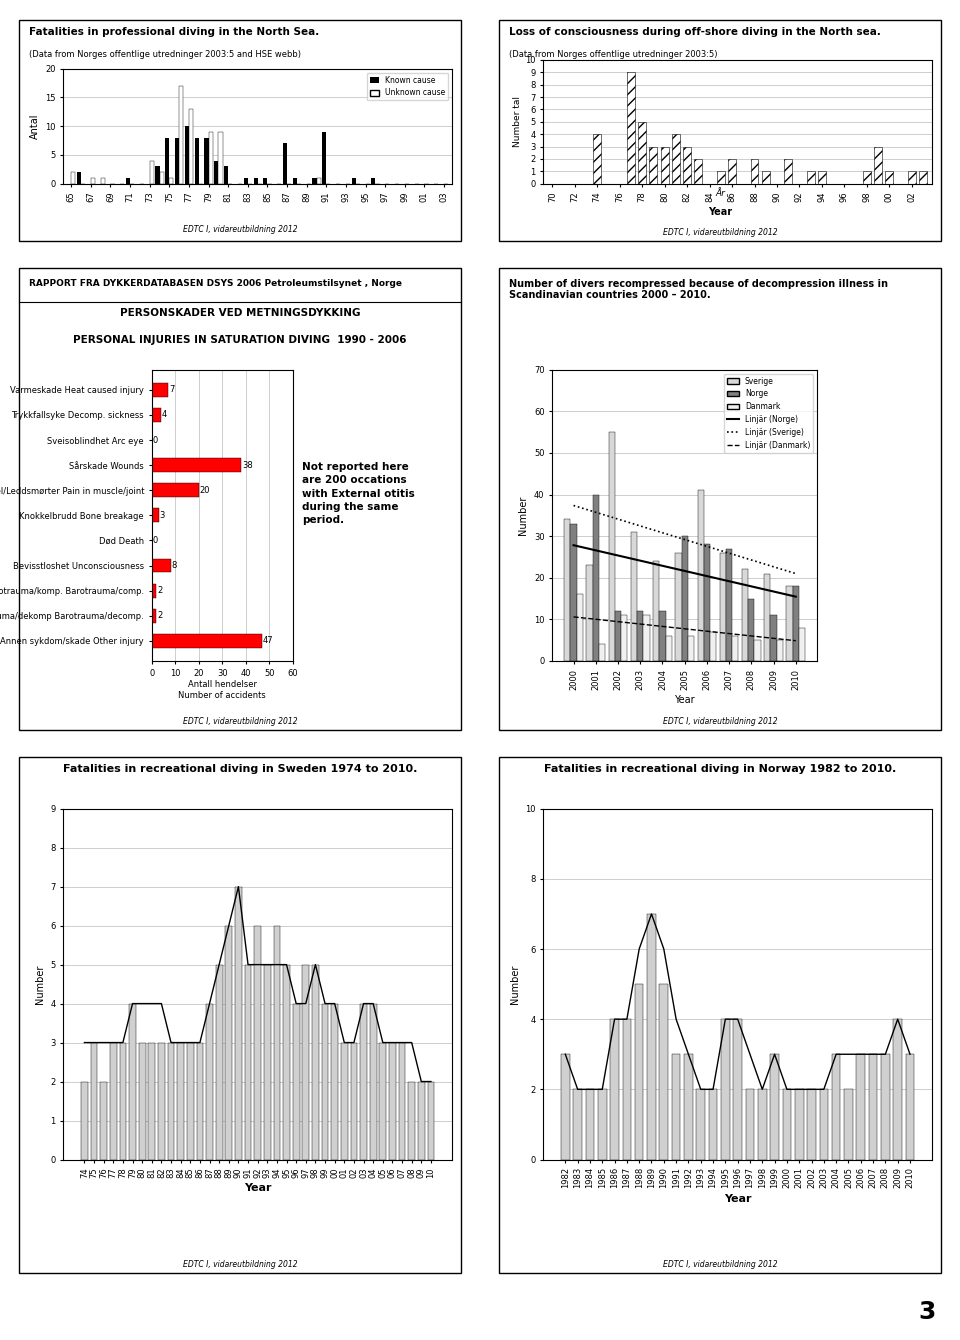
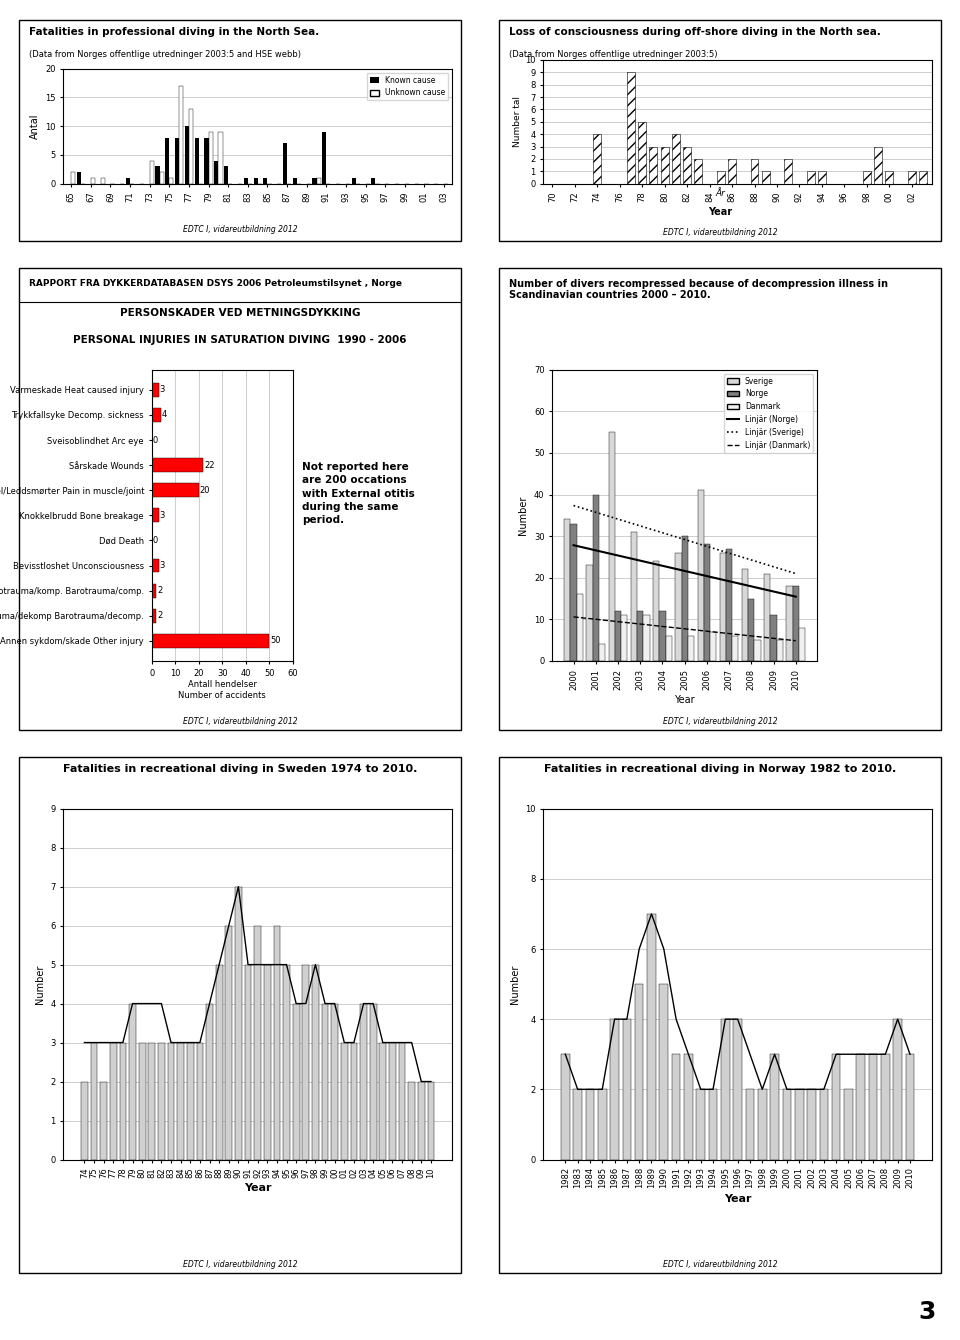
Varmeskade Heat caused injury: 7 -> 3
Sårskade Wounds: 38 -> 22
Bevisstloshet Unconsciousness: 8 -> 3
Annen sykdom/skade Other injury: 47 -> 50
